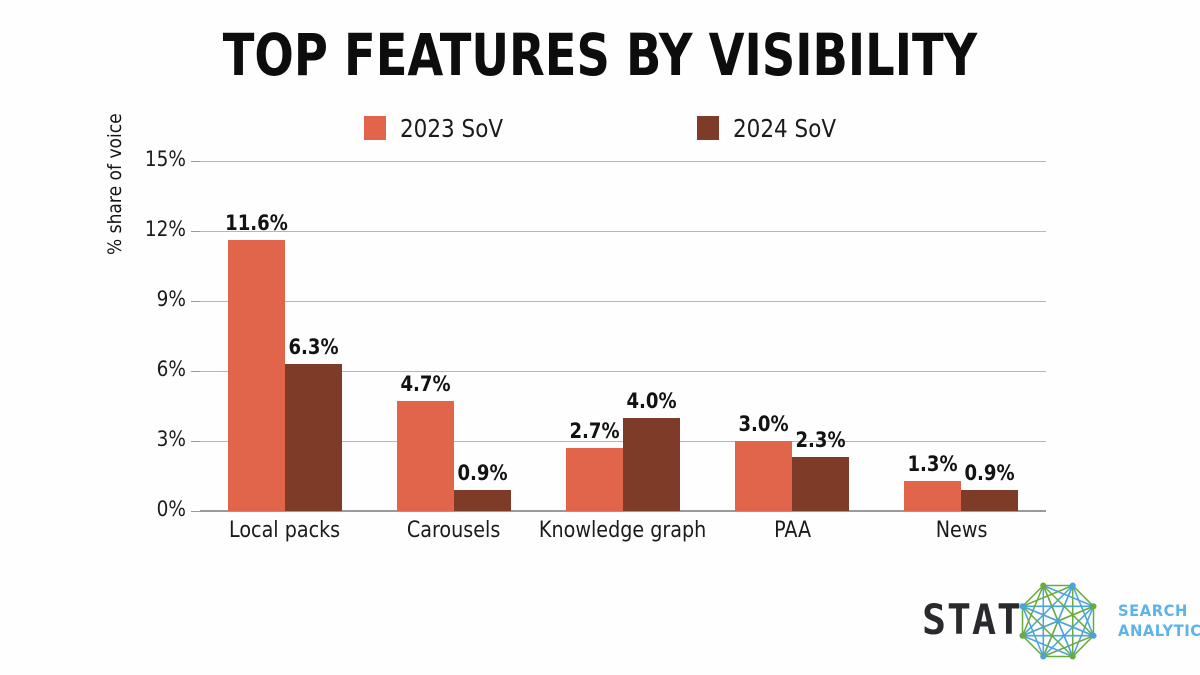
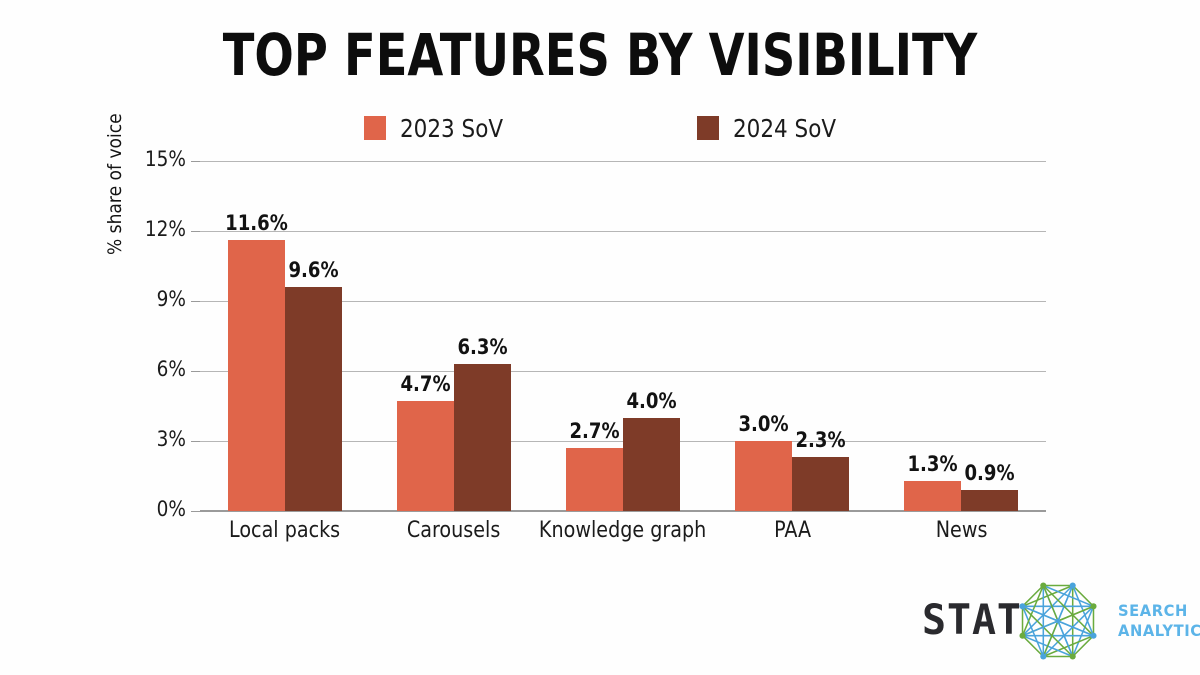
2024 SoV/Local packs: 6.3% -> 9.6%
2024 SoV/Carousels: 0.9% -> 6.3%
